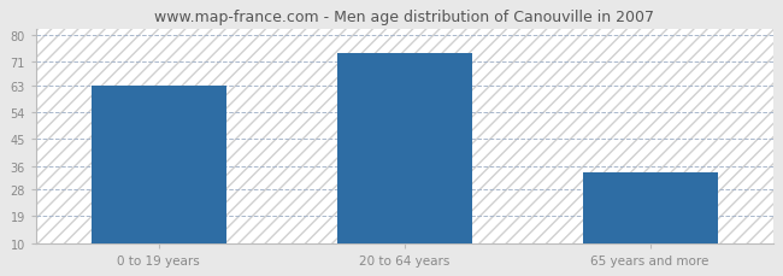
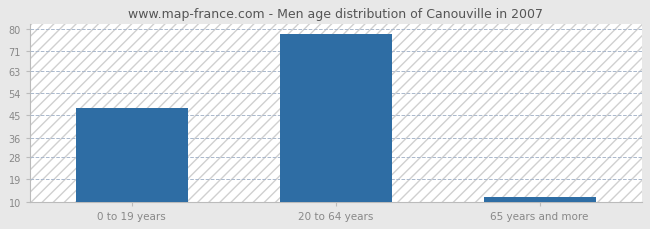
0 to 19 years: 63 -> 48
20 to 64 years: 74 -> 78
65 years and more: 34 -> 12
